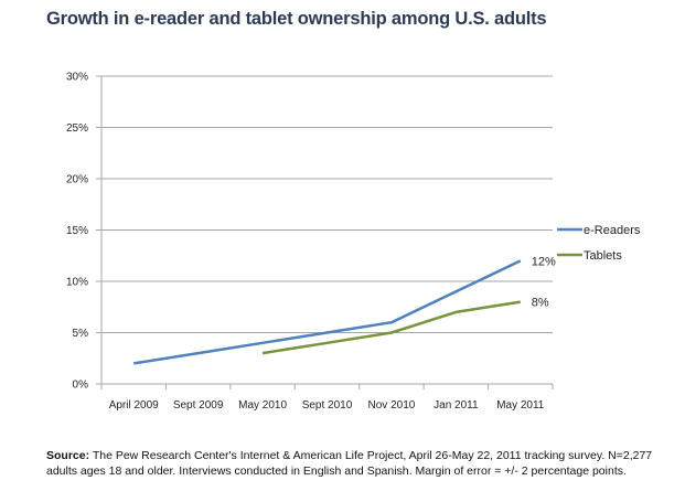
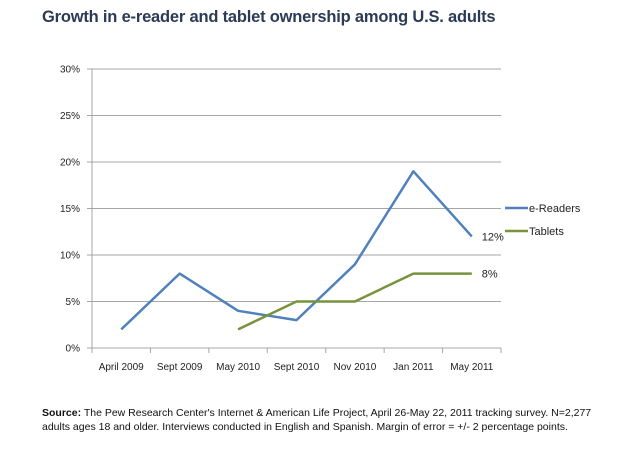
e-Readers/Sept 2009: 3% -> 8%
Tablets/May 2010: 3% -> 2%
e-Readers/Sept 2010: 5% -> 3%
Tablets/Sept 2010: 4% -> 5%
e-Readers/Nov 2010: 6% -> 9%
e-Readers/Jan 2011: 9% -> 19%
Tablets/Jan 2011: 7% -> 8%
